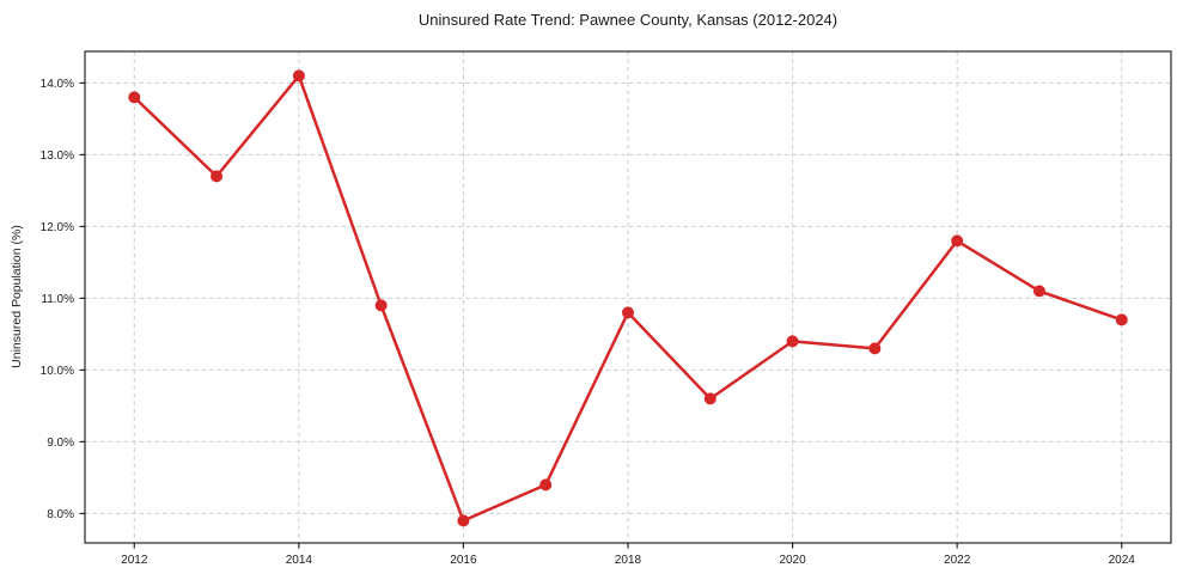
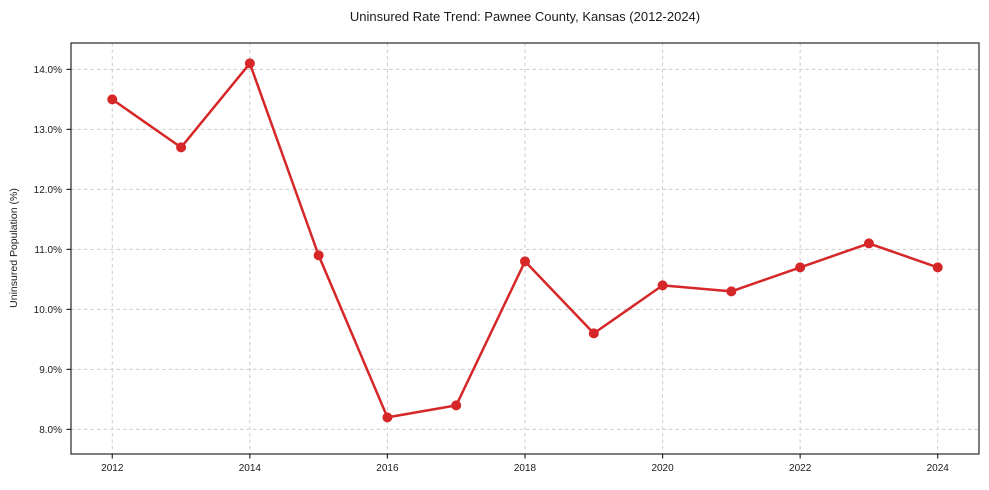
2012: 13.8% -> 13.5%
2016: 7.9% -> 8.2%
2022: 11.8% -> 10.7%
